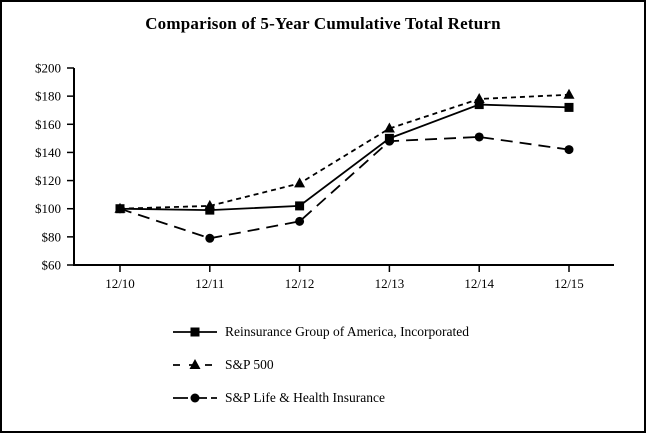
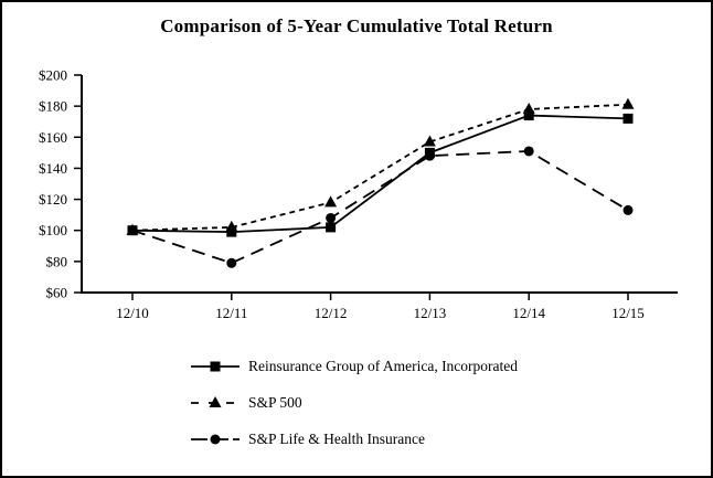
S&P Life & Health Insurance/12/12: $91 -> $108
S&P Life & Health Insurance/12/15: $142 -> $113
